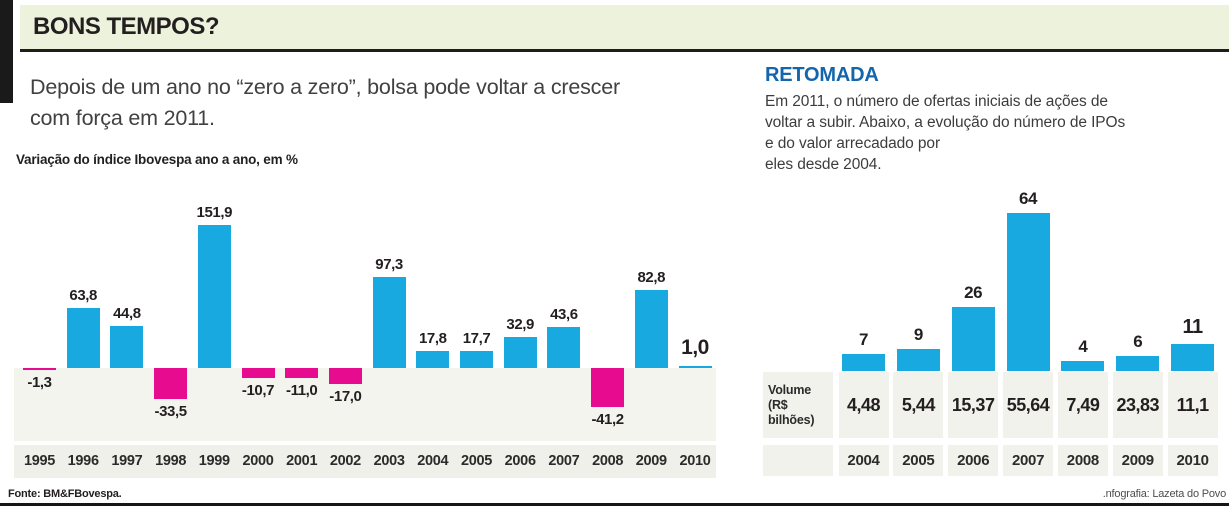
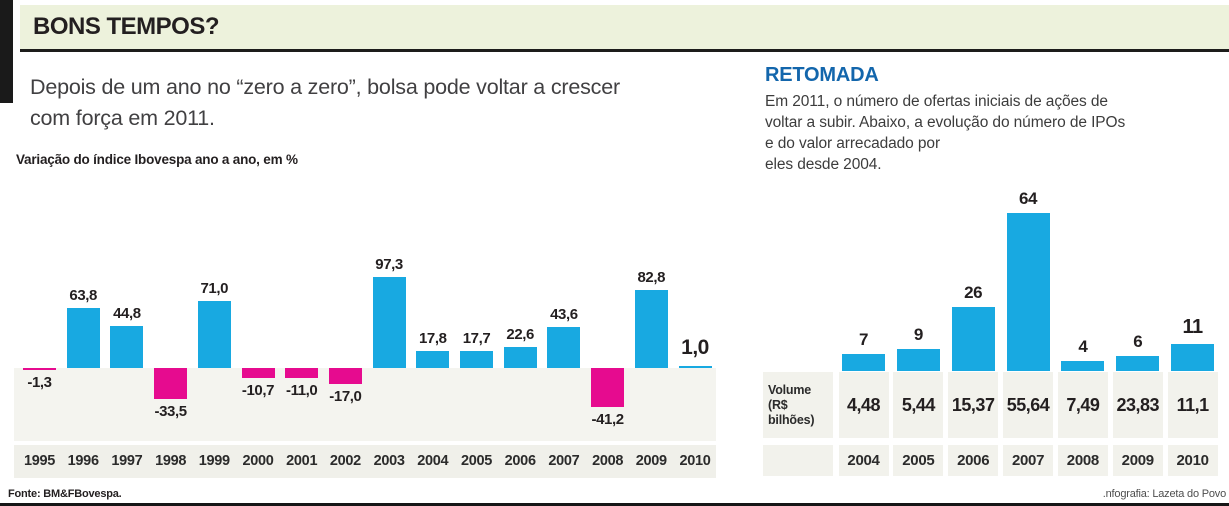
Variação do índice Ibovespa ano a ano, em %/1999: 151,9 -> 71,0
Variação do índice Ibovespa ano a ano, em %/2006: 32,9 -> 22,6
